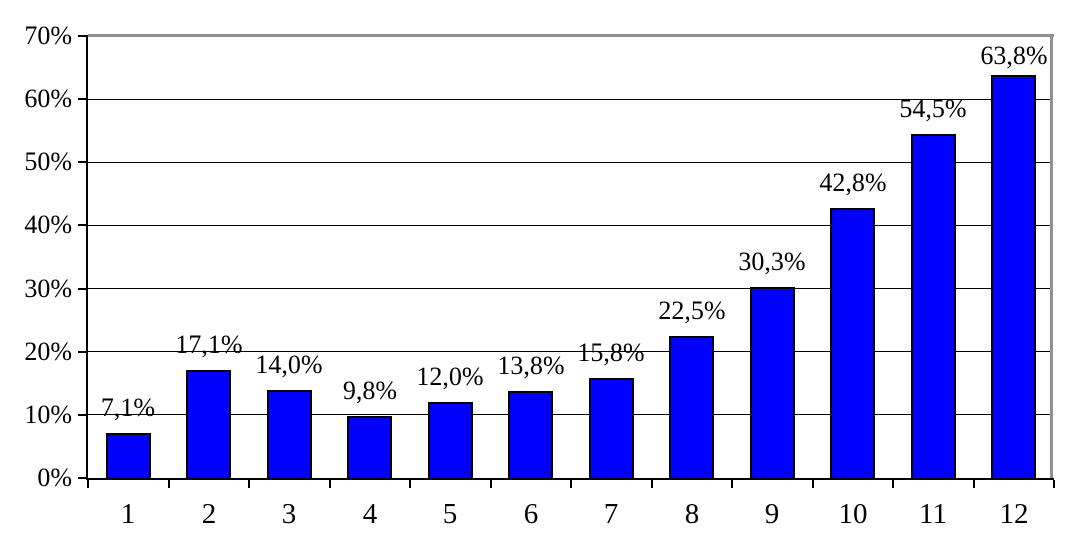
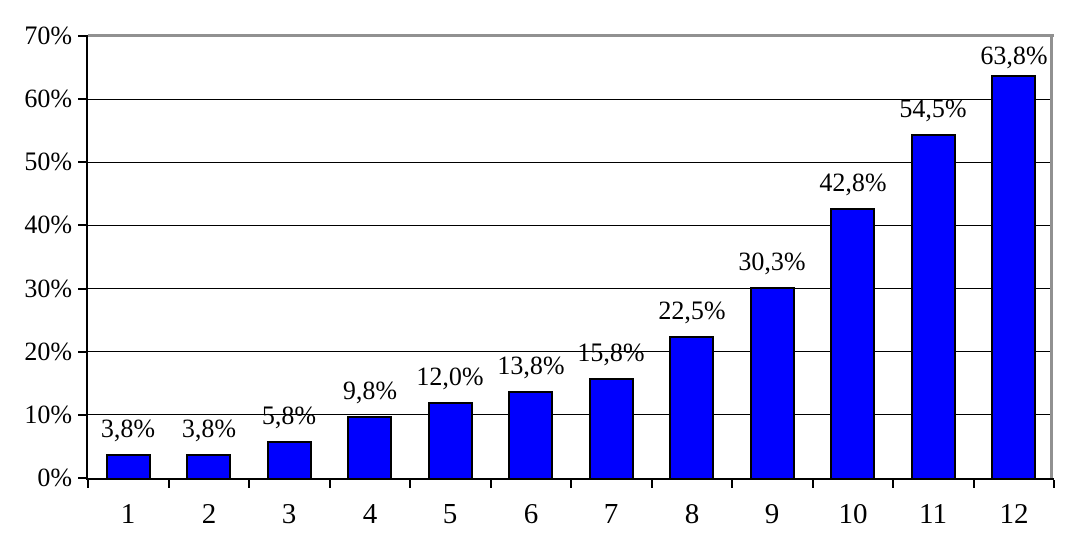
1: 7,1% -> 3,8%
2: 17,1% -> 3,8%
3: 14,0% -> 5,8%
